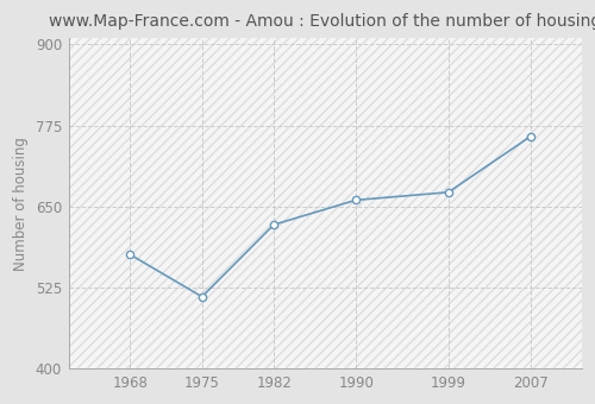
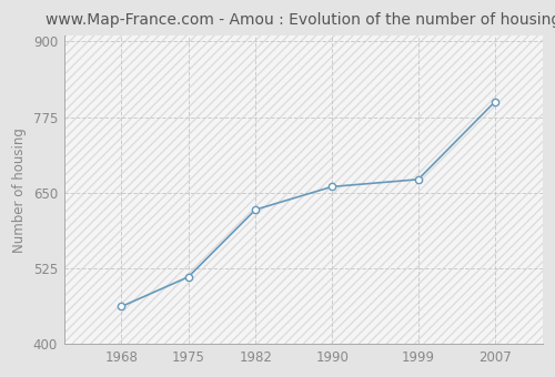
1968: 576 -> 462
2007: 758 -> 800
